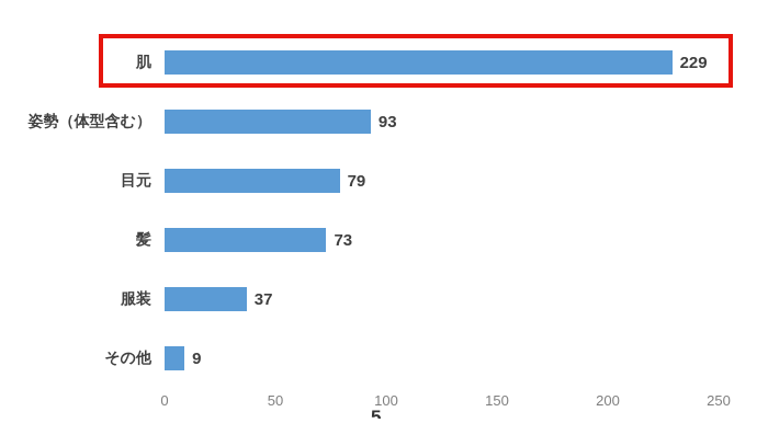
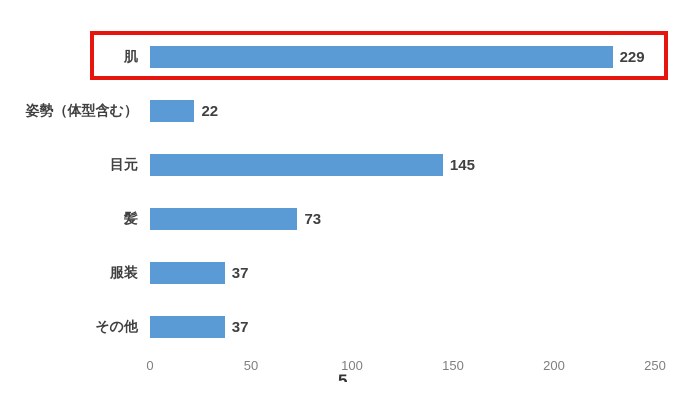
姿勢（体型含む）: 93 -> 22
目元: 79 -> 145
その他: 9 -> 37
